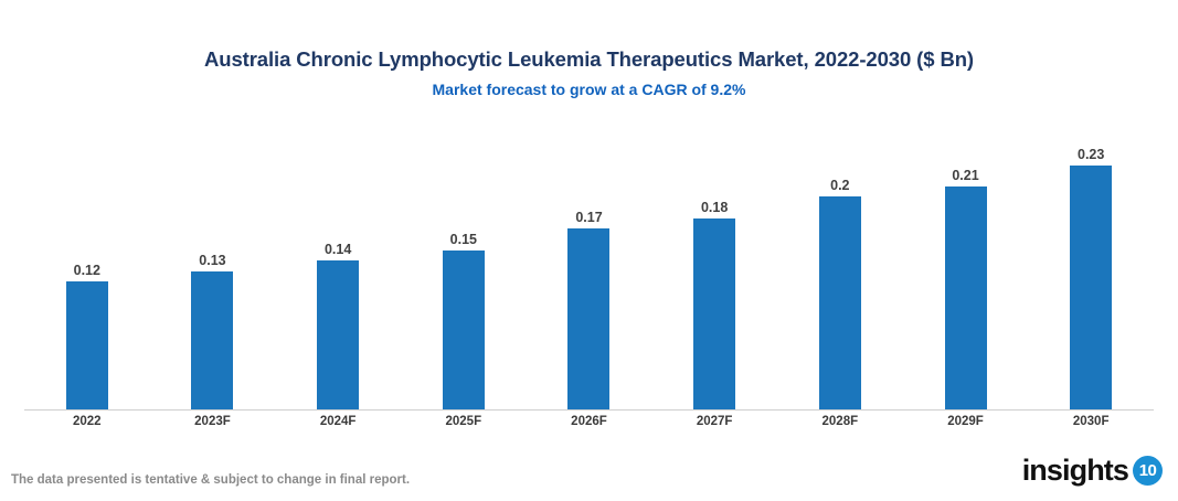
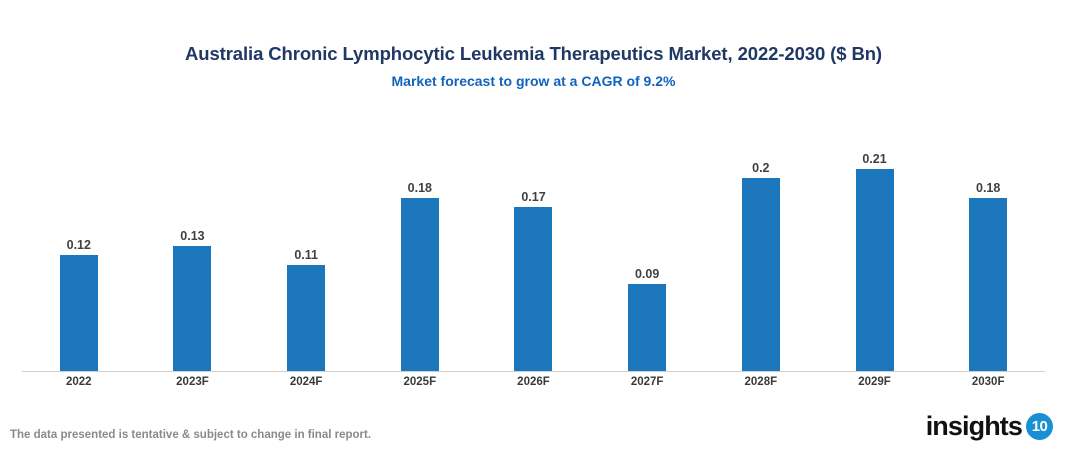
2024F: 0.14 -> 0.11
2025F: 0.15 -> 0.18
2027F: 0.18 -> 0.09
2030F: 0.23 -> 0.18
